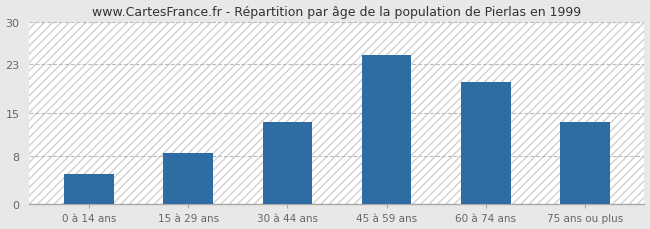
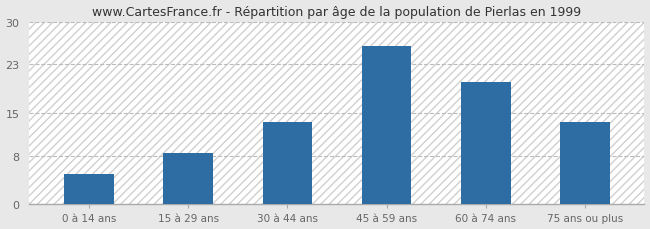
45 à 59 ans: 24.5 -> 26.0
